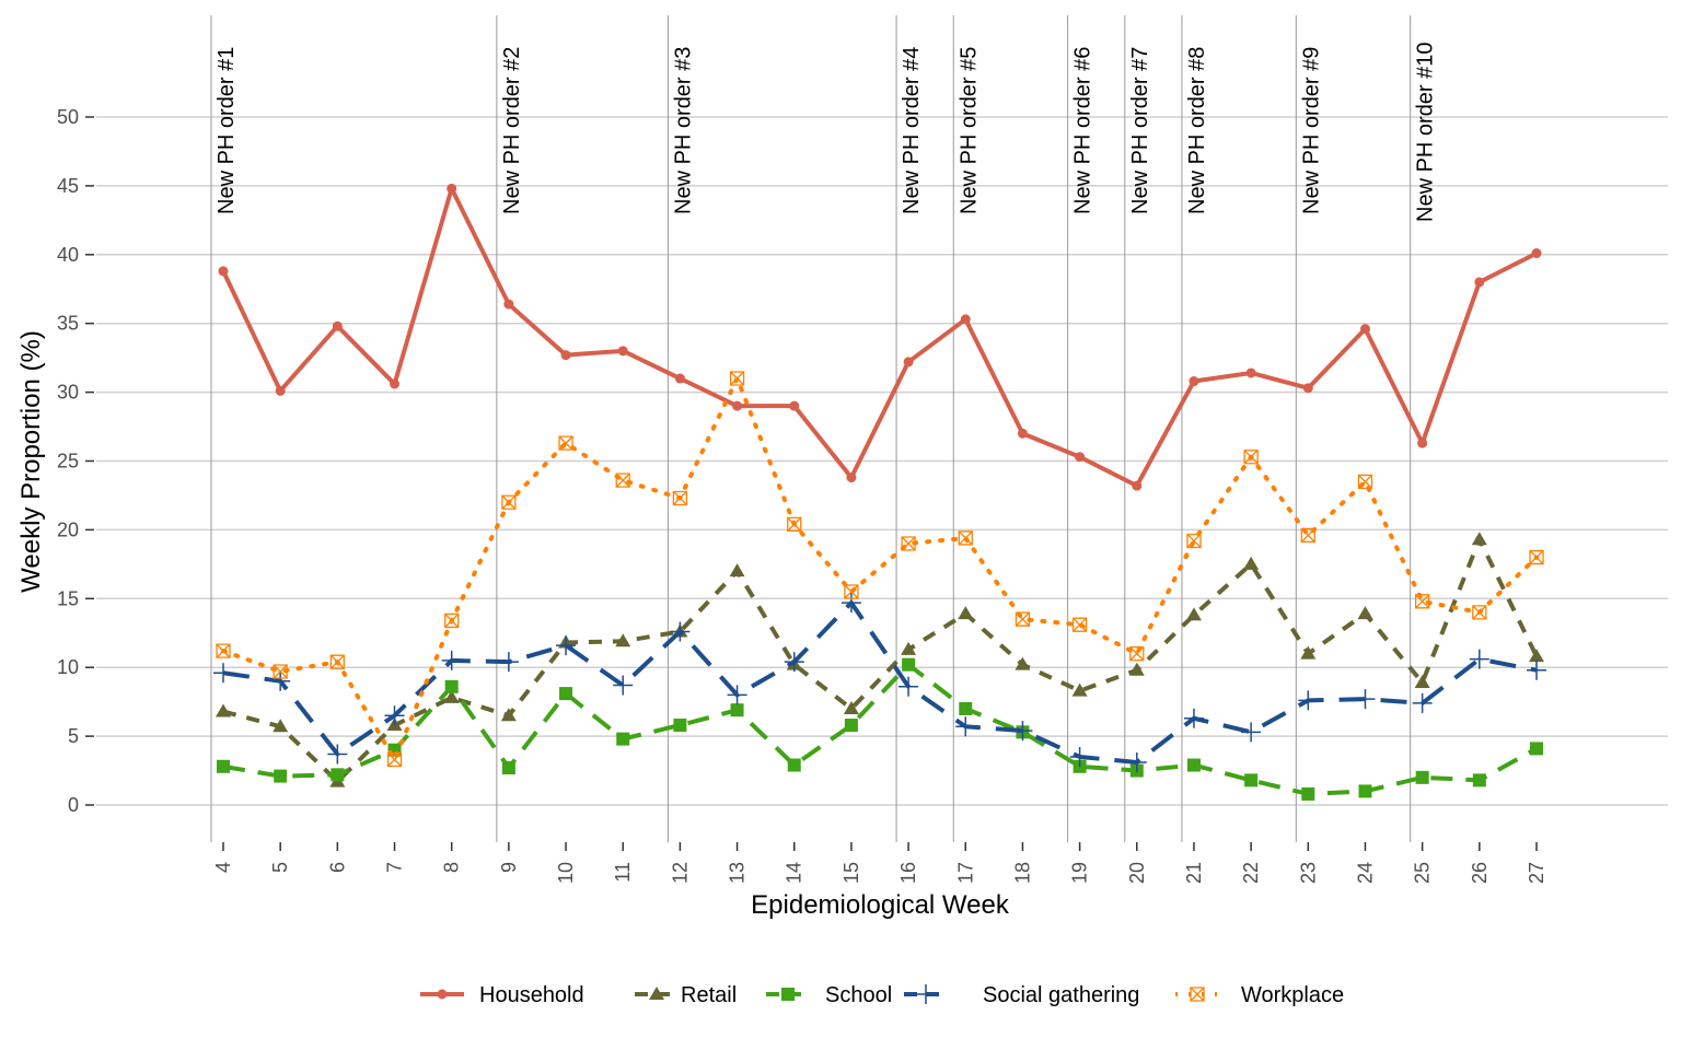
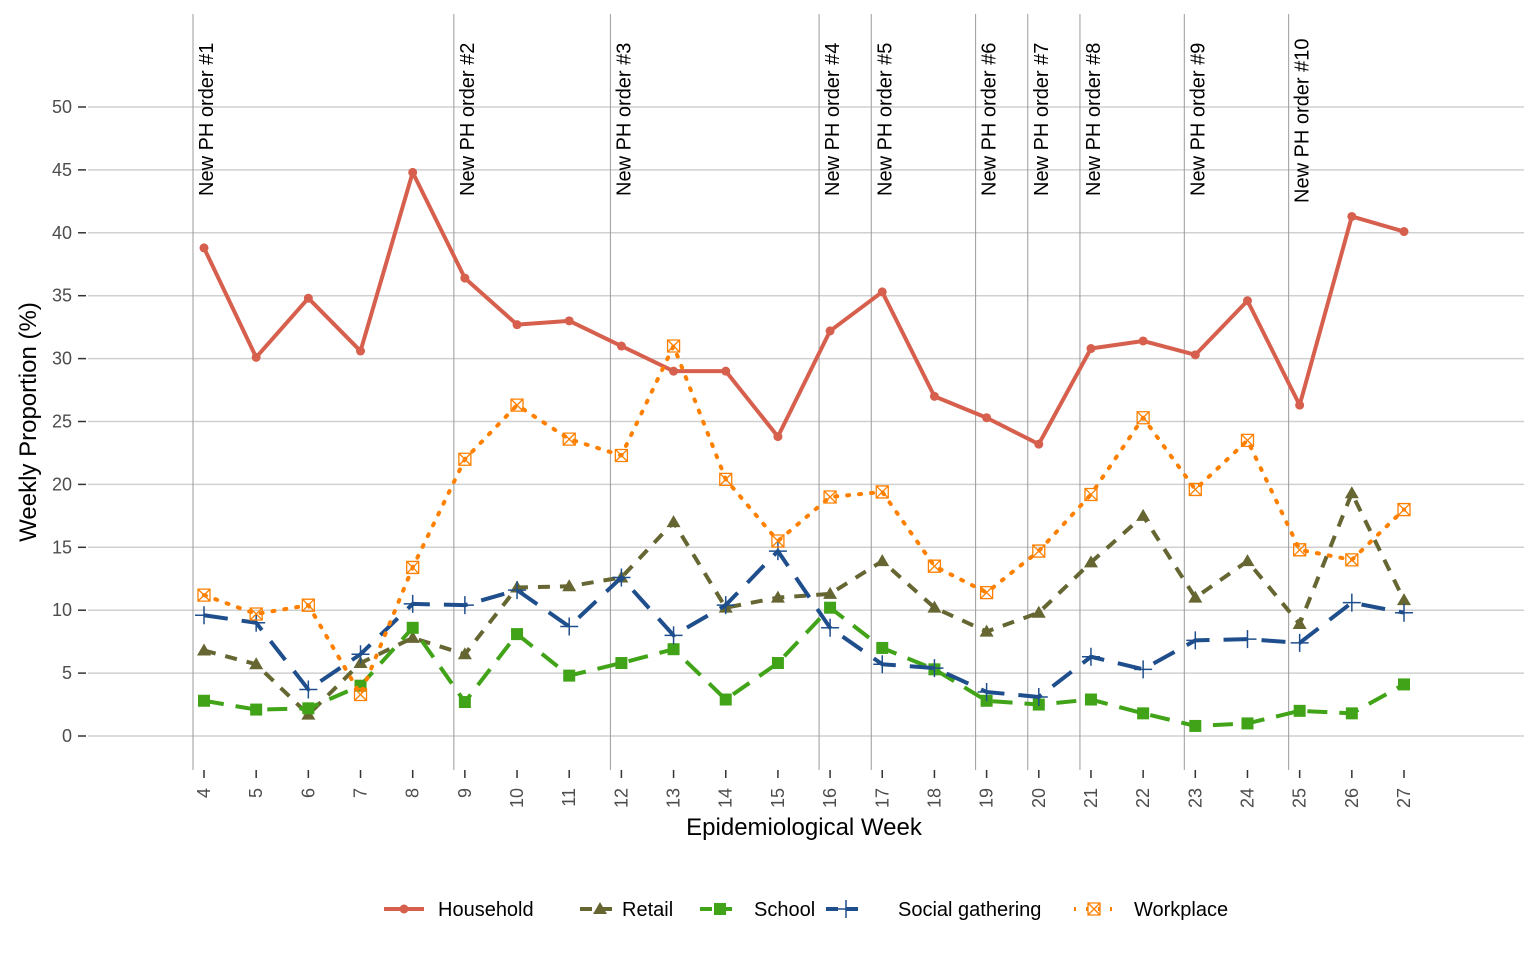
Retail/15: 7.0 -> 11.0
Workplace/19: 13.1 -> 11.4
Workplace/20: 11.0 -> 14.7
Household/26: 38.0 -> 41.3
